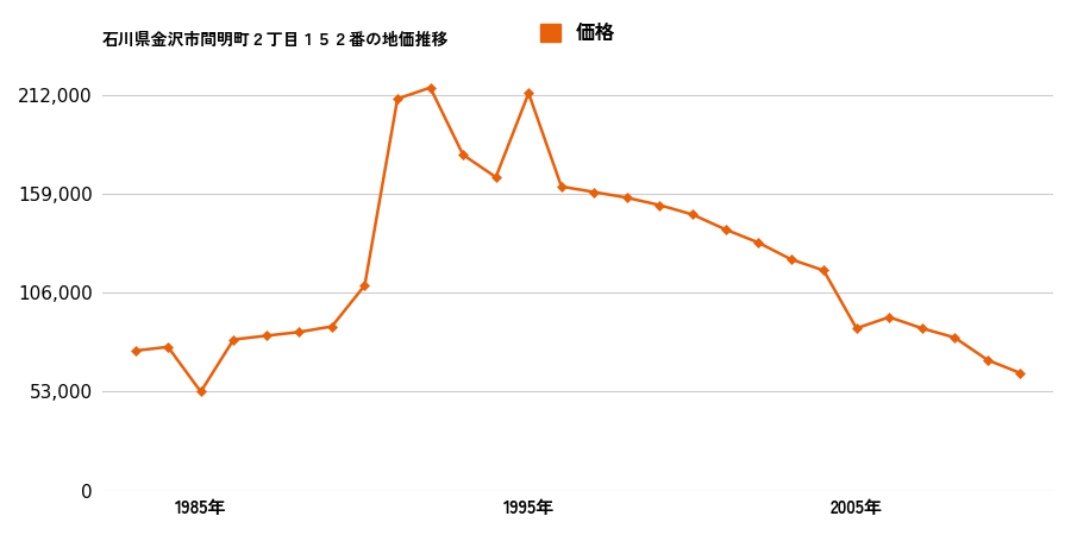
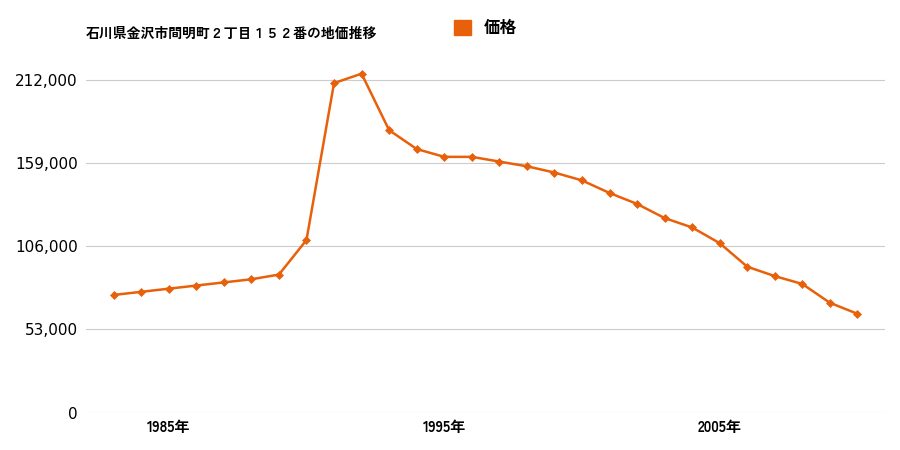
1985年: 53,000 -> 79,000
1995年: 213,000 -> 163,000
2005年: 87,000 -> 108,000
